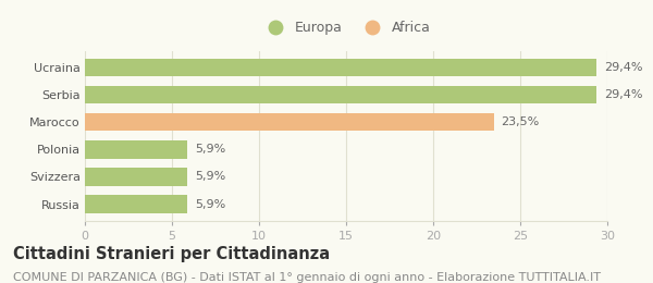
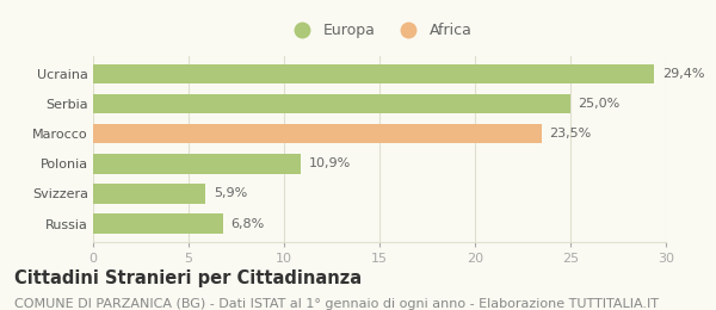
Serbia: 29,4% -> 25,0%
Polonia: 5,9% -> 10,9%
Russia: 5,9% -> 6,8%
